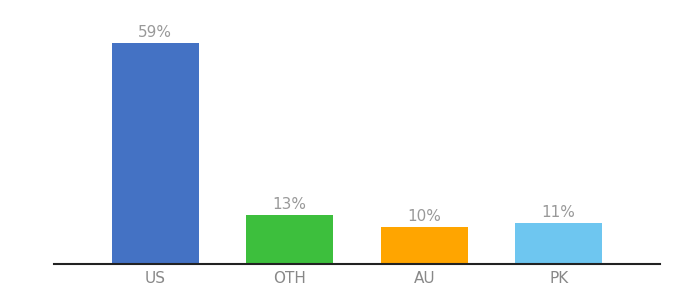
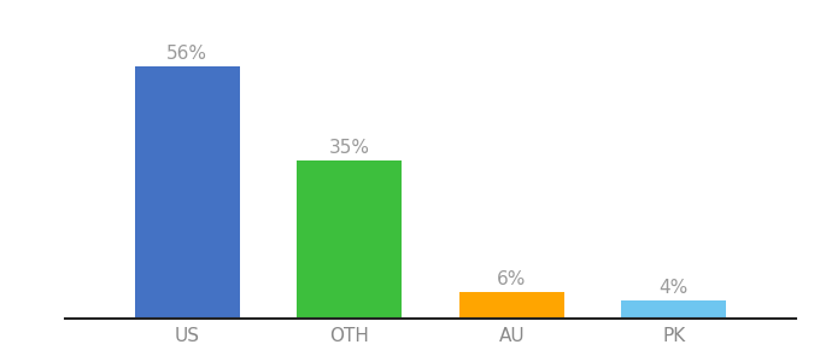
US: 59% -> 56%
OTH: 13% -> 35%
AU: 10% -> 6%
PK: 11% -> 4%
